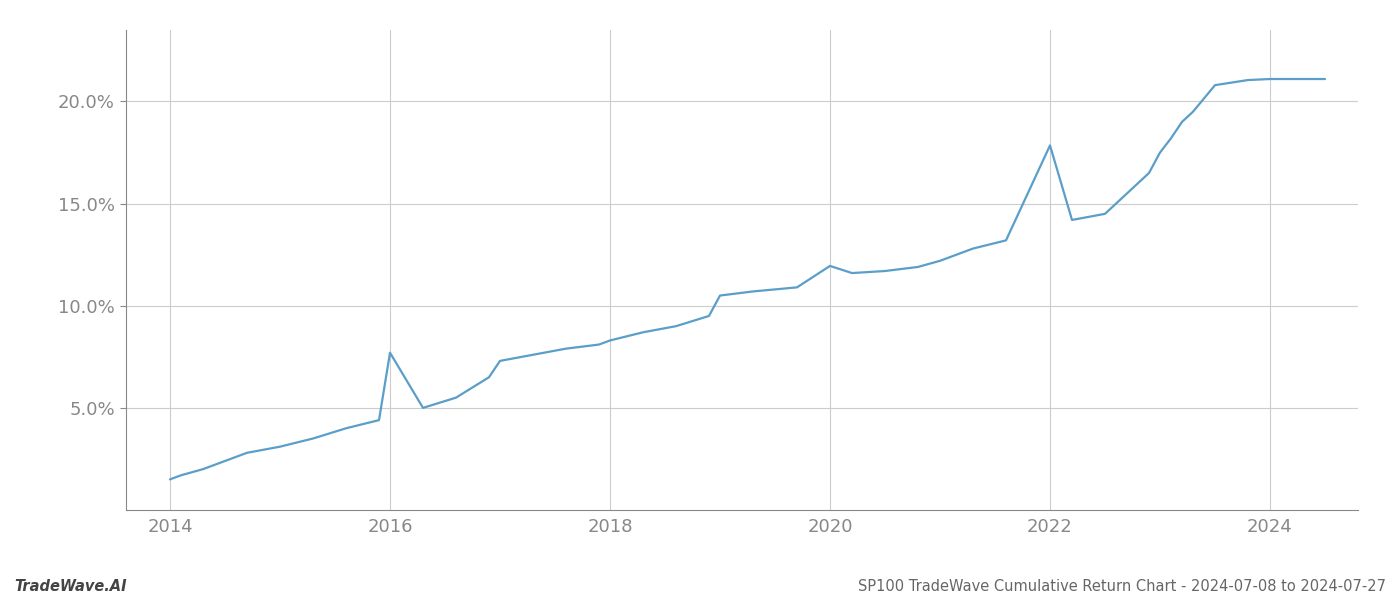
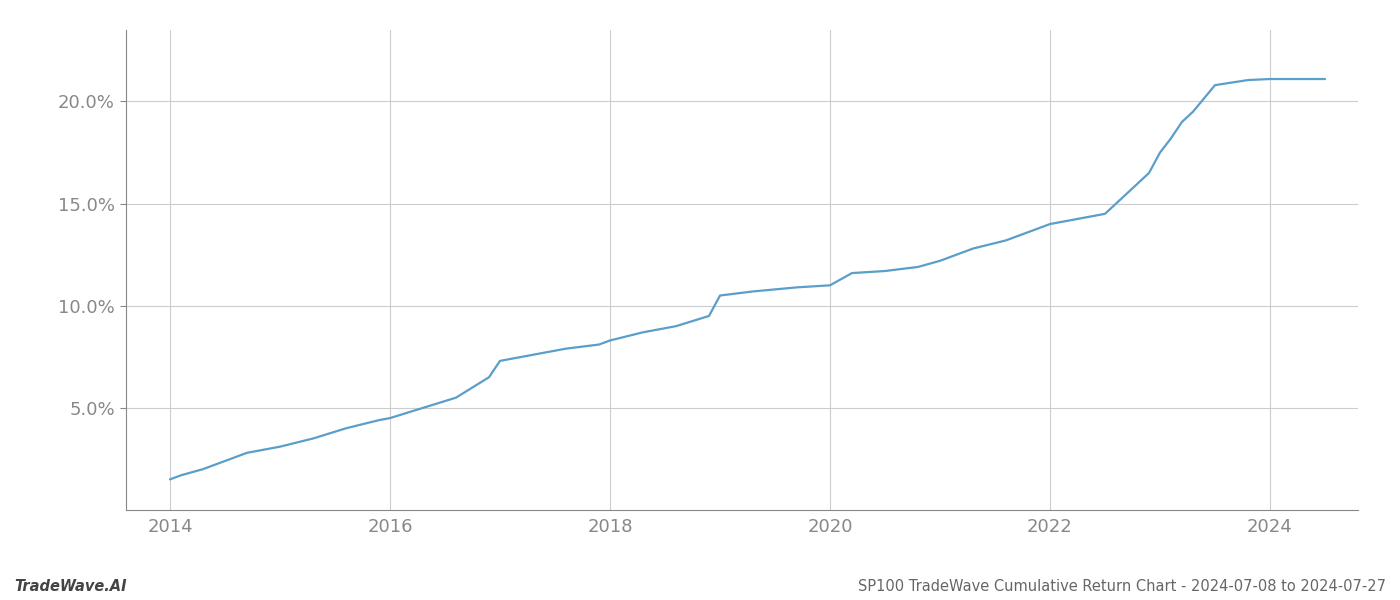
2016: 7.70% -> 4.50%
2020: 11.95% -> 11.00%
2022: 17.85% -> 14.00%
